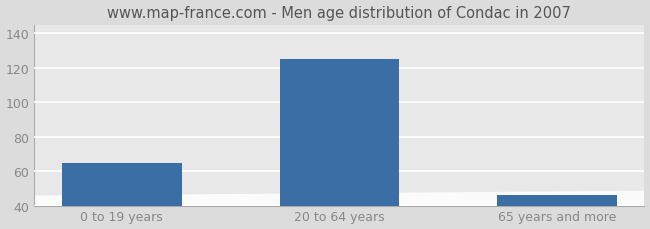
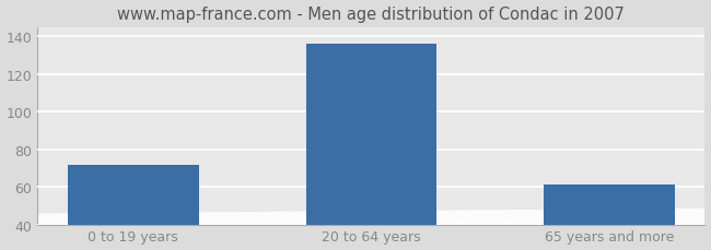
0 to 19 years: 65 -> 72
20 to 64 years: 125 -> 136
65 years and more: 46 -> 61
